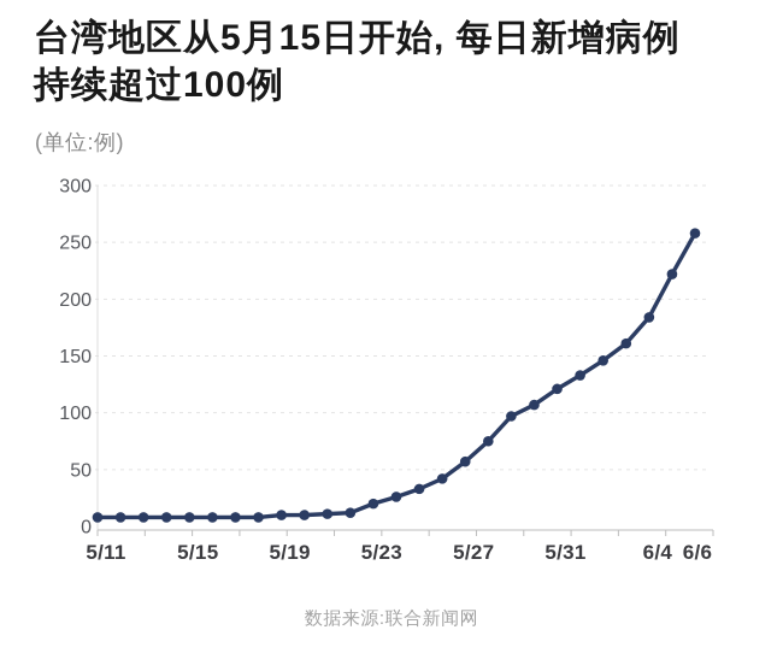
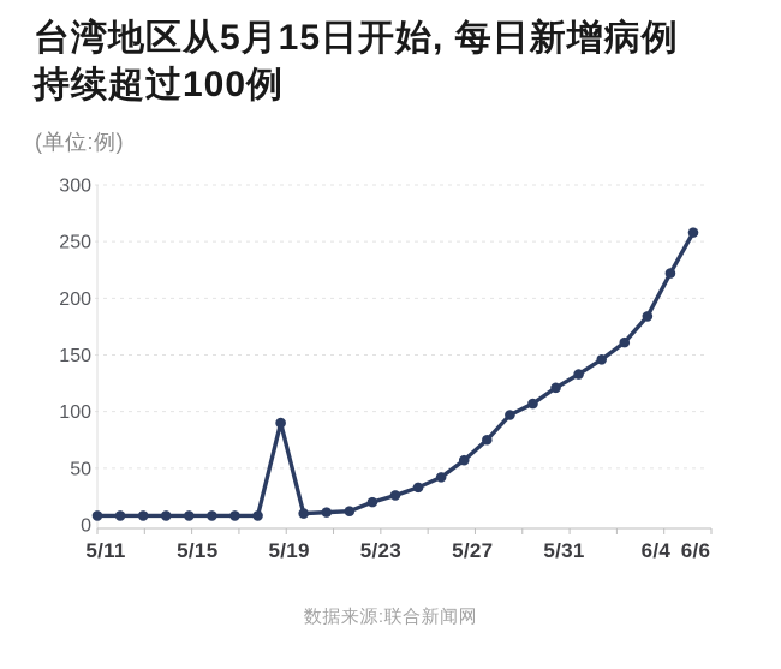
5/19: 10 -> 90
